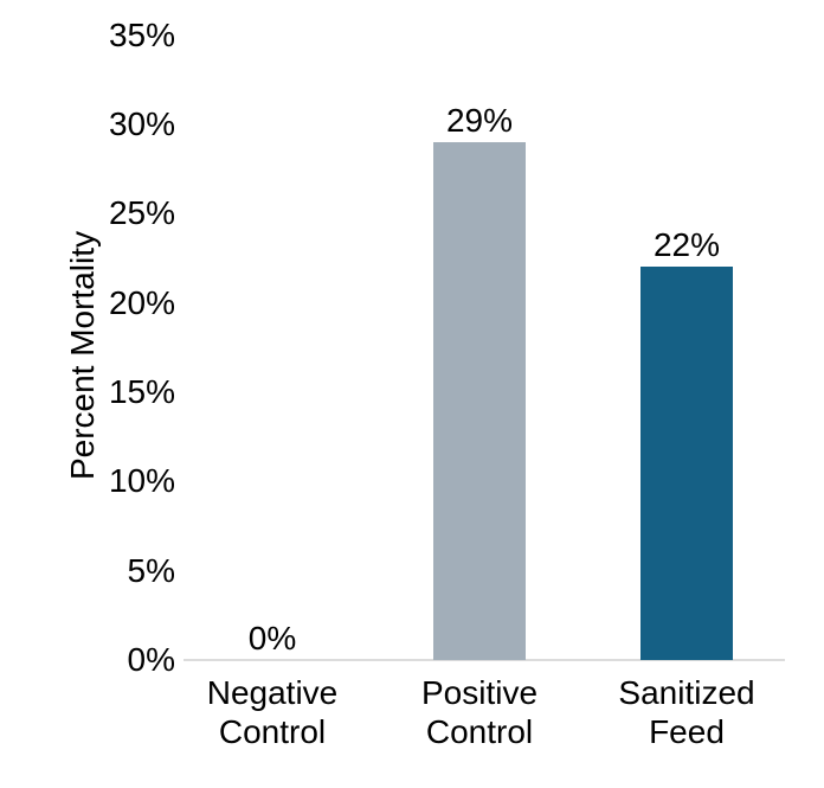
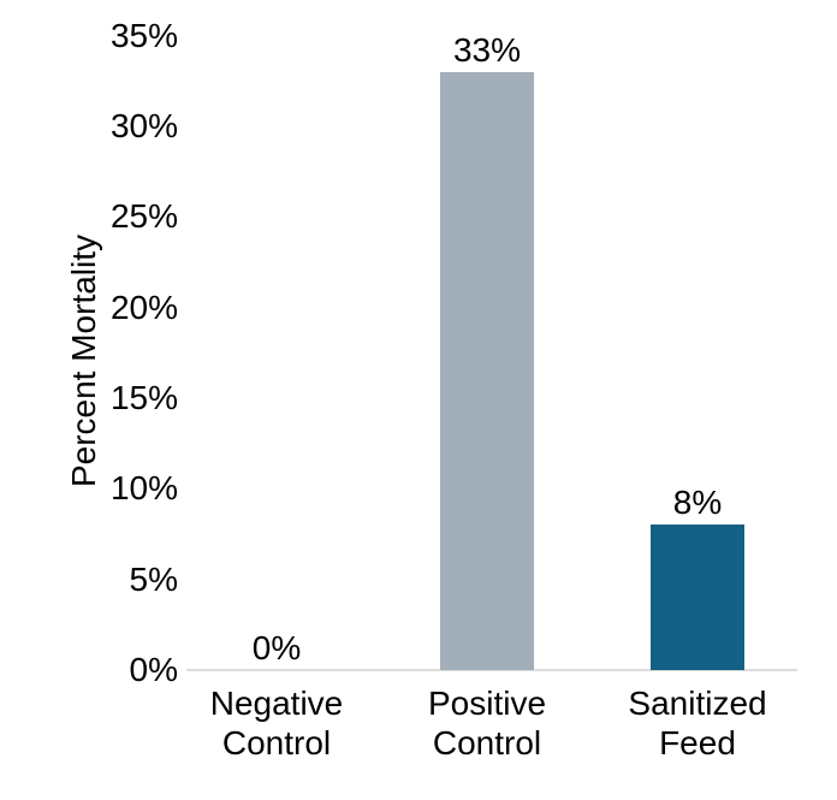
Positive Control: 29% -> 33%
Sanitized Feed: 22% -> 8%
